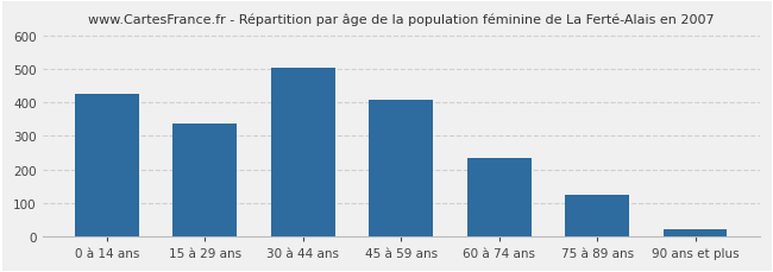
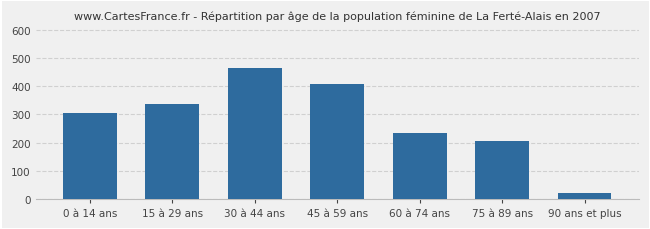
0 à 14 ans: 425 -> 305
30 à 44 ans: 503 -> 465
75 à 89 ans: 125 -> 205
